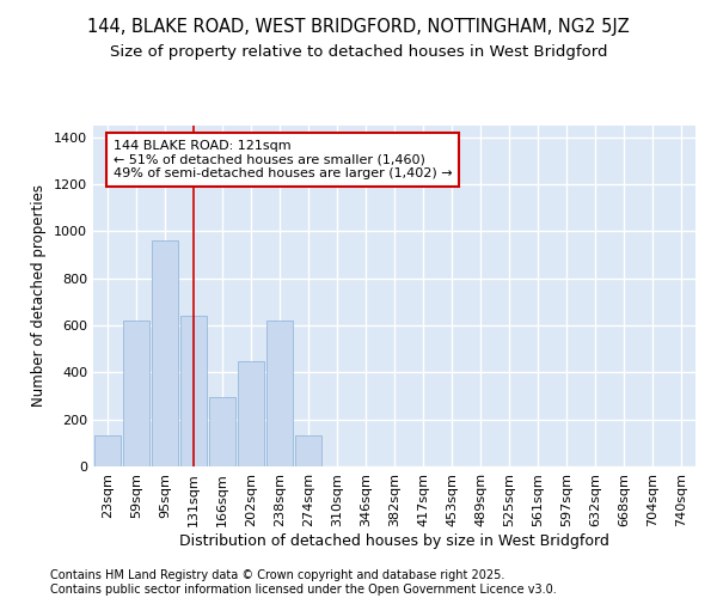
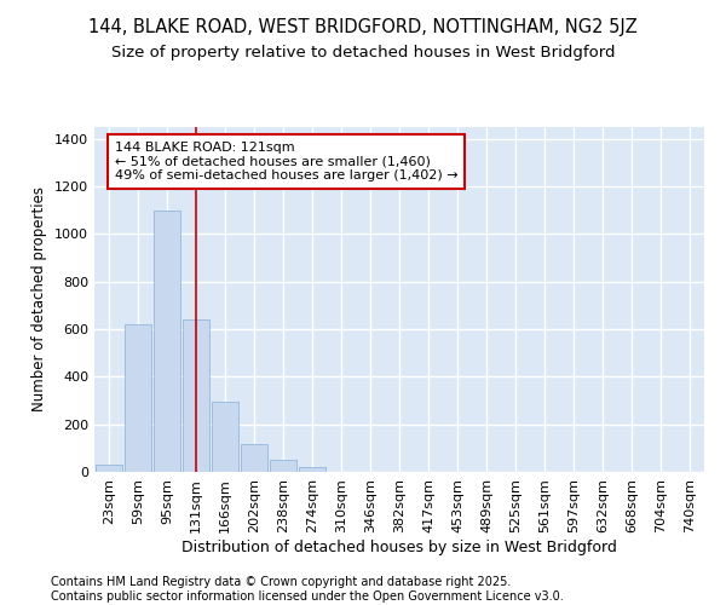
23sqm: 130 -> 30
95sqm: 960 -> 1100
202sqm: 450 -> 120
238sqm: 620 -> 50
274sqm: 130 -> 20
